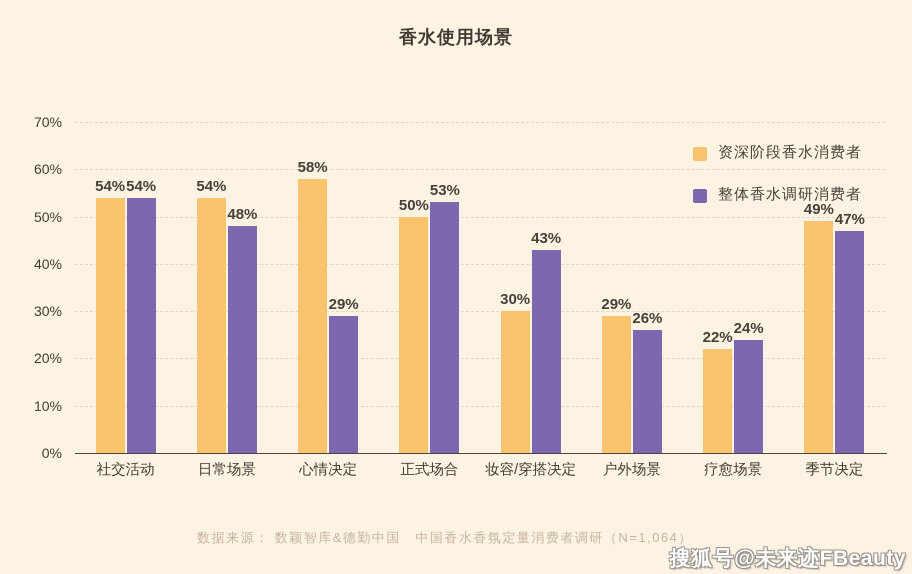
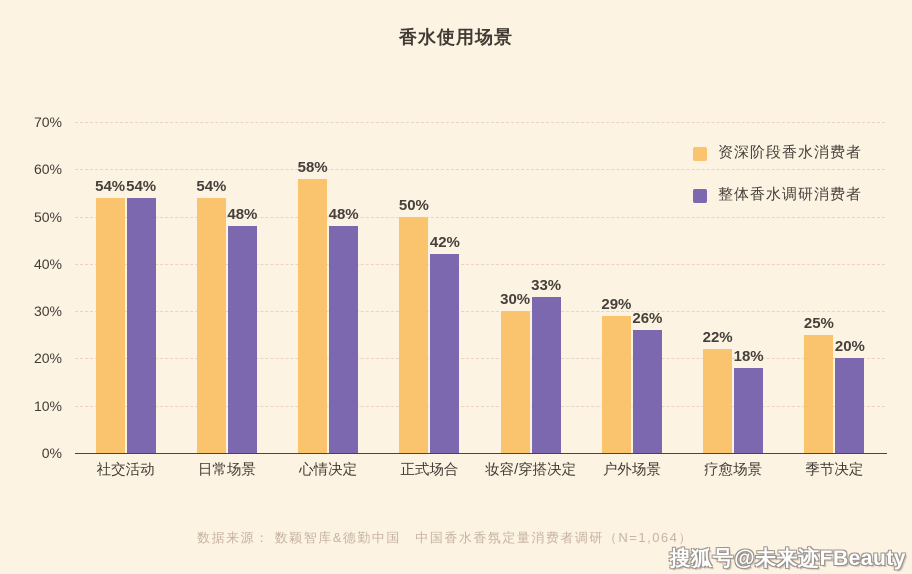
整体香水调研消费者/心情决定: 29% -> 48%
整体香水调研消费者/正式场合: 53% -> 42%
整体香水调研消费者/妆容/穿搭决定: 43% -> 33%
整体香水调研消费者/疗愈场景: 24% -> 18%
资深阶段香水消费者/季节决定: 49% -> 25%
整体香水调研消费者/季节决定: 47% -> 20%
